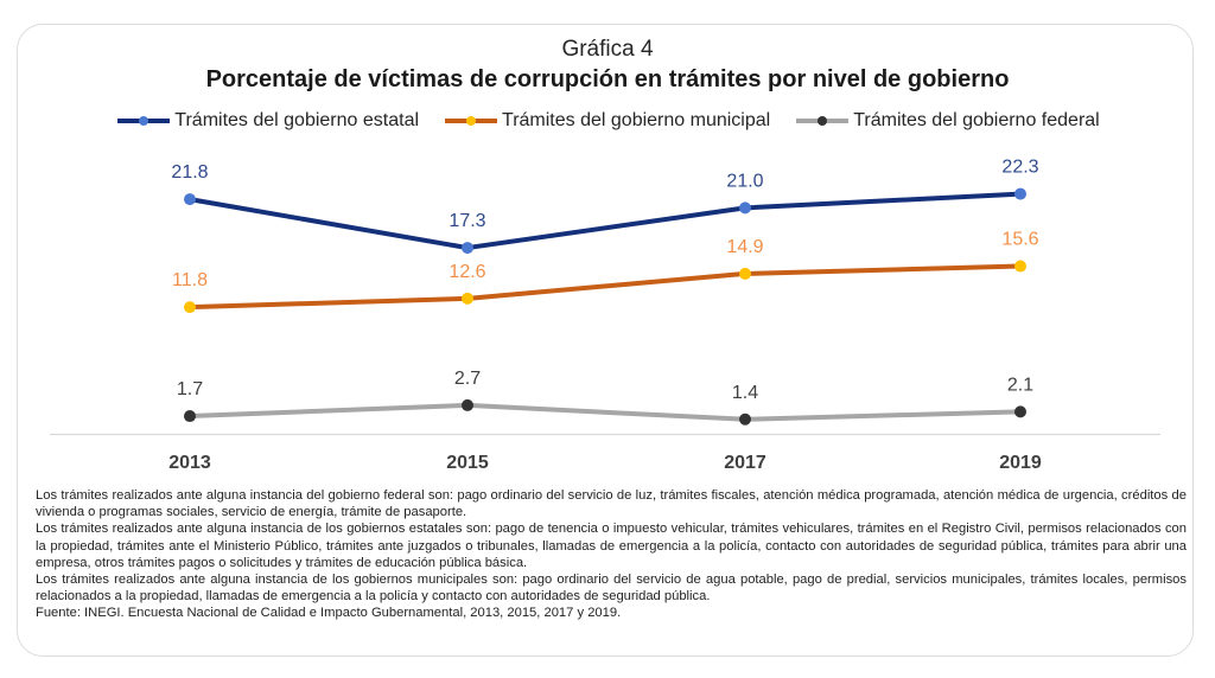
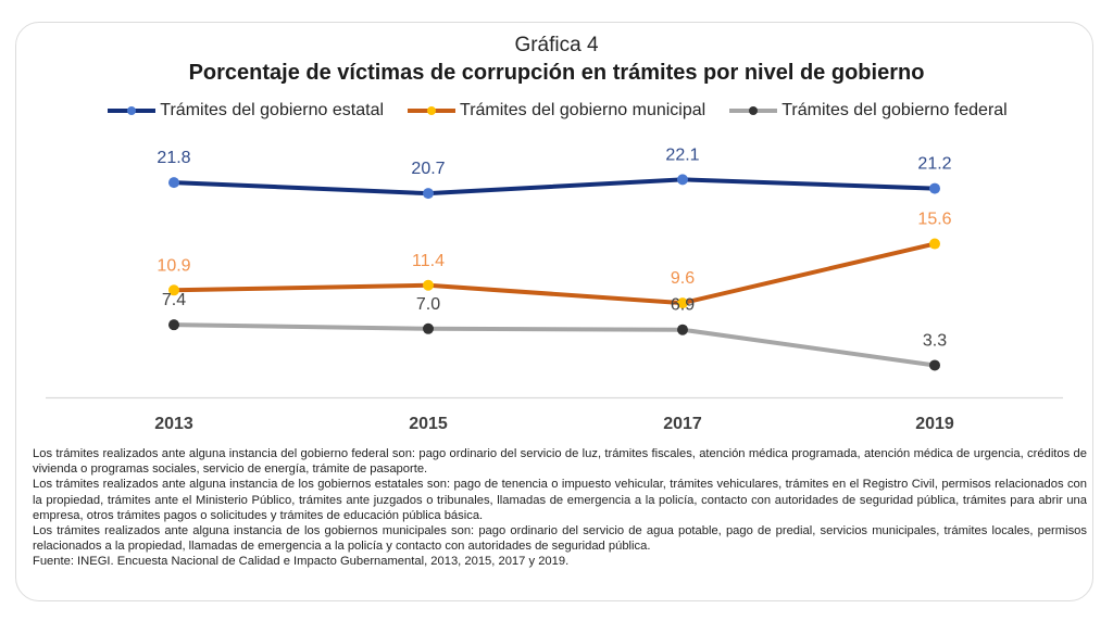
Trámites del gobierno municipal/2013: 11.8 -> 10.9
Trámites del gobierno federal/2013: 1.7 -> 7.4
Trámites del gobierno estatal/2015: 17.3 -> 20.7
Trámites del gobierno municipal/2015: 12.6 -> 11.4
Trámites del gobierno federal/2015: 2.7 -> 7.0
Trámites del gobierno estatal/2017: 21.0 -> 22.1
Trámites del gobierno municipal/2017: 14.9 -> 9.6
Trámites del gobierno federal/2017: 1.4 -> 6.9
Trámites del gobierno estatal/2019: 22.3 -> 21.2
Trámites del gobierno federal/2019: 2.1 -> 3.3
